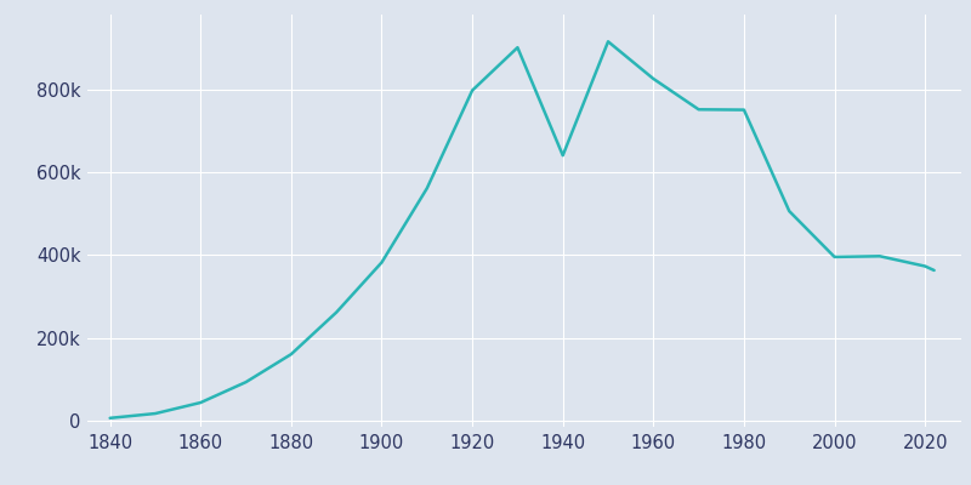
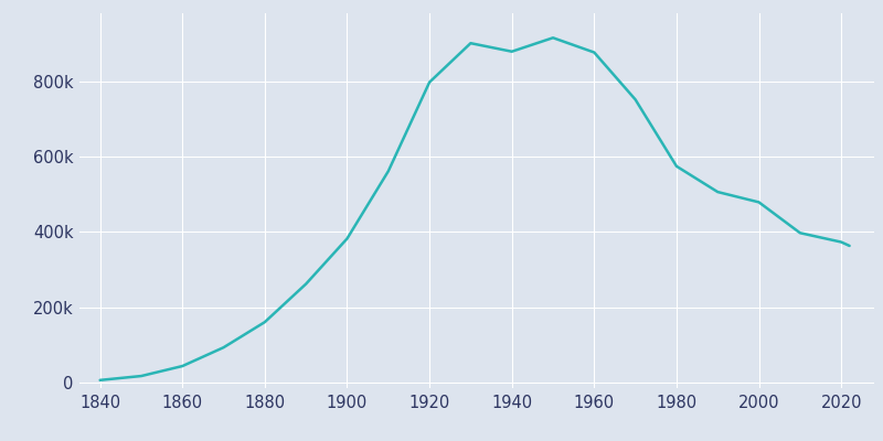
1940: 640k -> 878k
1960: 825k -> 876k
1980: 750k -> 574k
2000: 395k -> 478k
